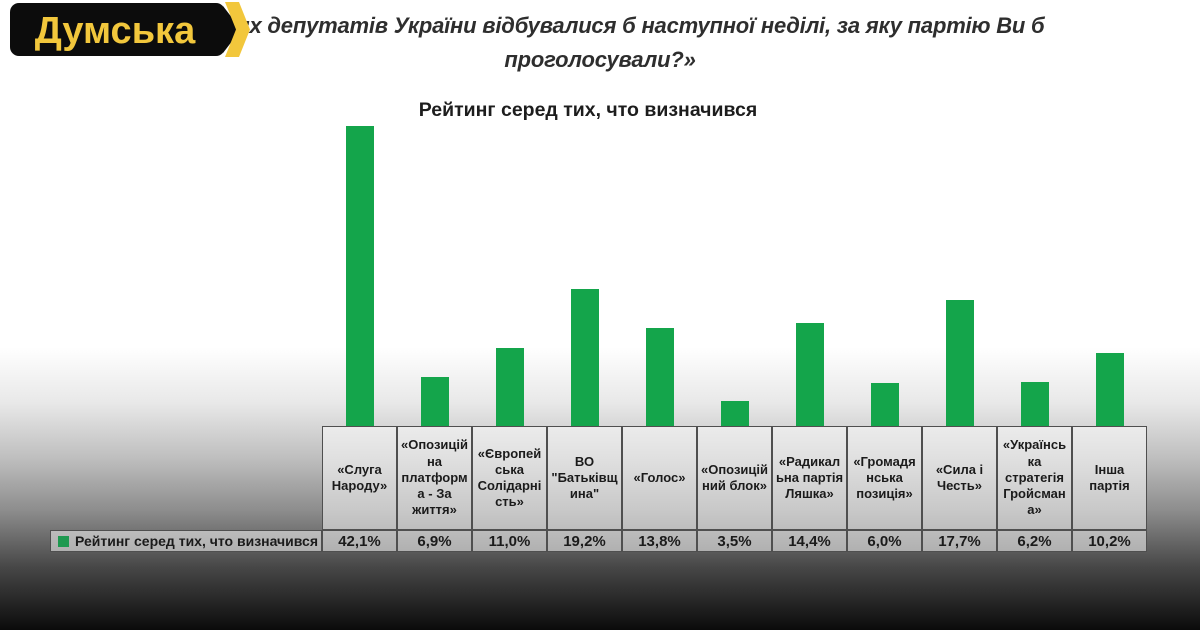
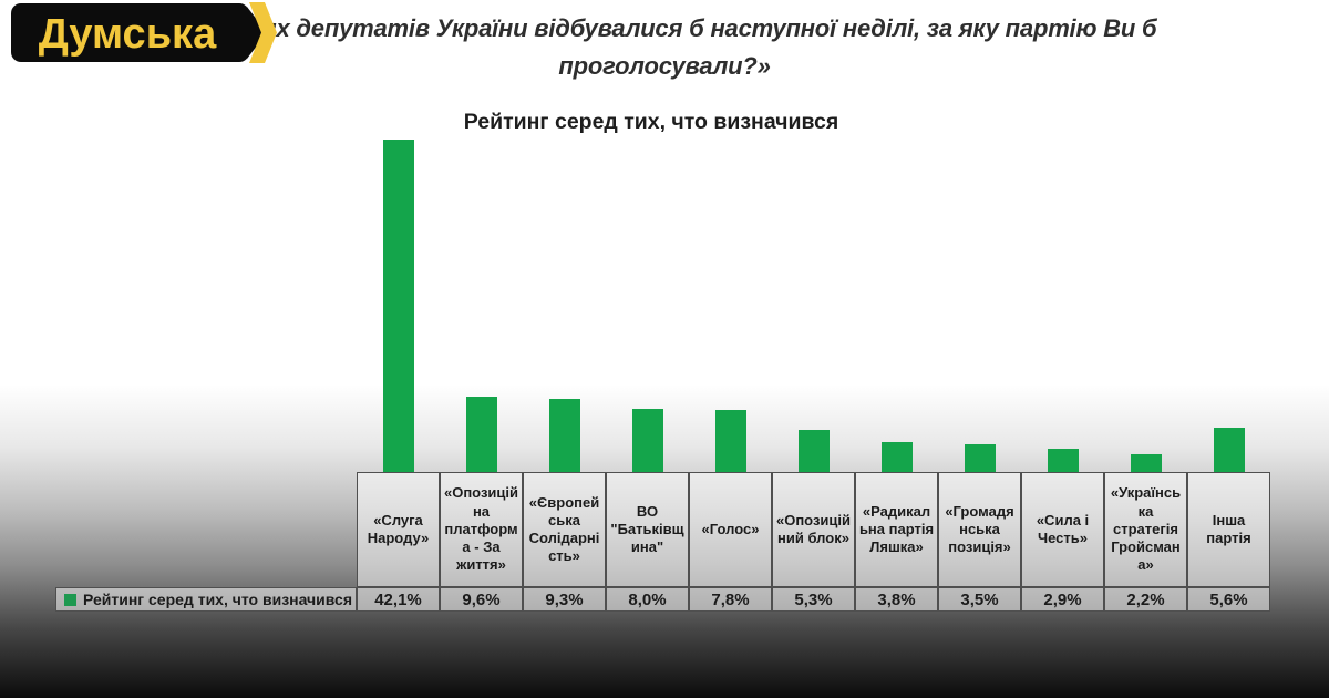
«Опозиційна платформа - За життя»: 6,9% -> 9,6%
«Європейська Солідарність»: 11,0% -> 9,3%
ВО "Батьківщина": 19,2% -> 8,0%
«Голос»: 13,8% -> 7,8%
«Опозиційний блок»: 3,5% -> 5,3%
«Радикальна партія Ляшка»: 14,4% -> 3,8%
«Громадянська позиція»: 6,0% -> 3,5%
«Сила і Честь»: 17,7% -> 2,9%
«Українська стратегія Гройсмана»: 6,2% -> 2,2%
Інша партія: 10,2% -> 5,6%
